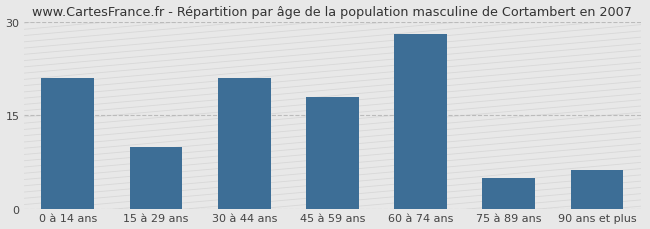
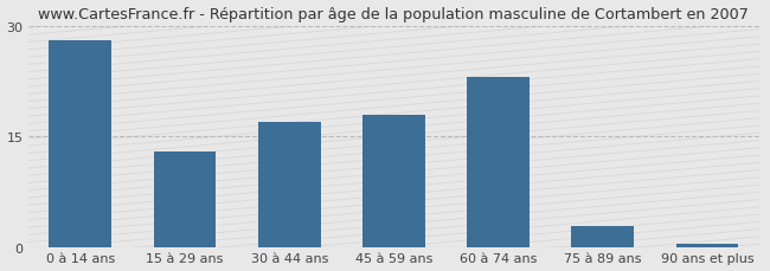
0 à 14 ans: 21.0 -> 28.0
15 à 29 ans: 10.0 -> 13.0
30 à 44 ans: 21.0 -> 17.0
60 à 74 ans: 28.0 -> 23.0
75 à 89 ans: 5.0 -> 3.0
90 ans et plus: 6.2 -> 0.5
